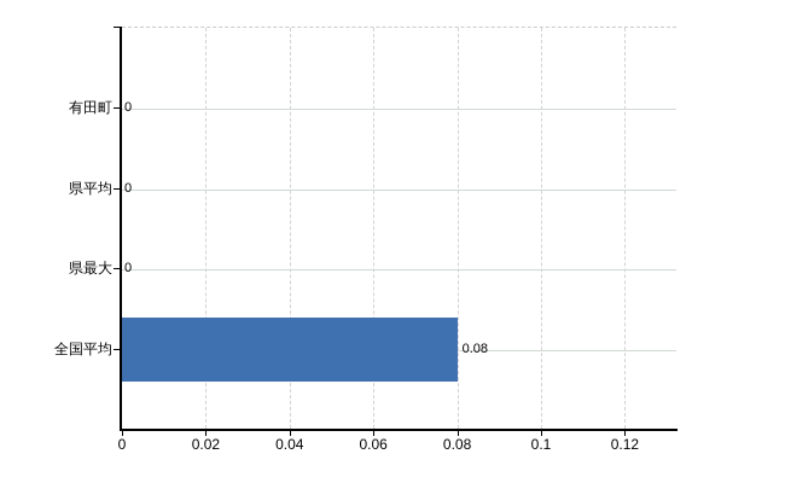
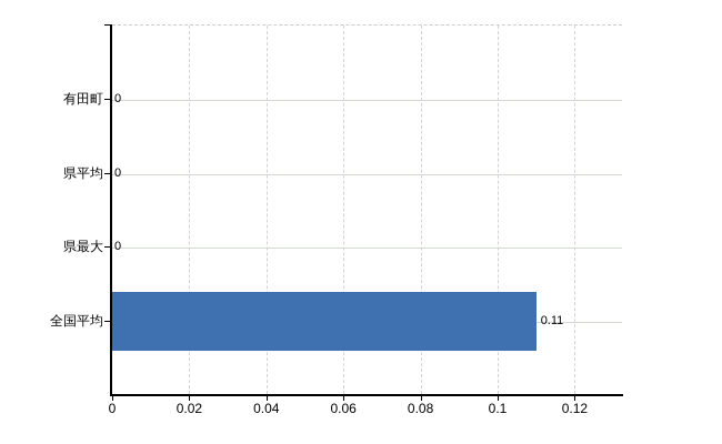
全国平均: 0.08 -> 0.11
